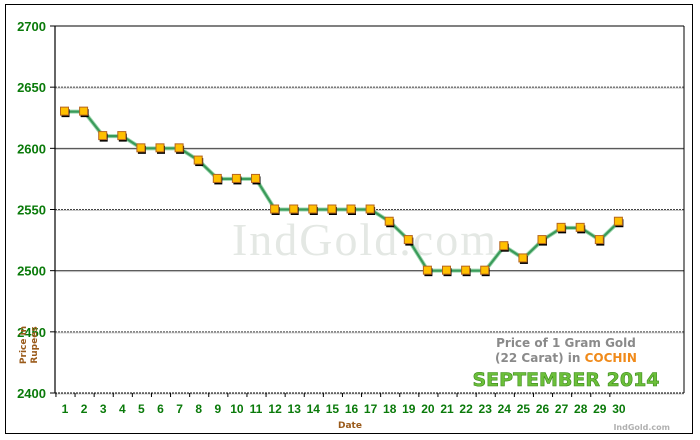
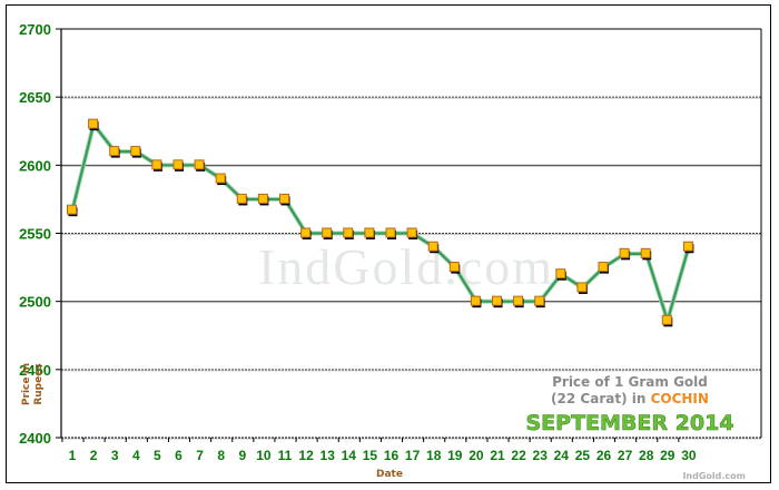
1: 2630 -> 2567
29: 2525 -> 2486
